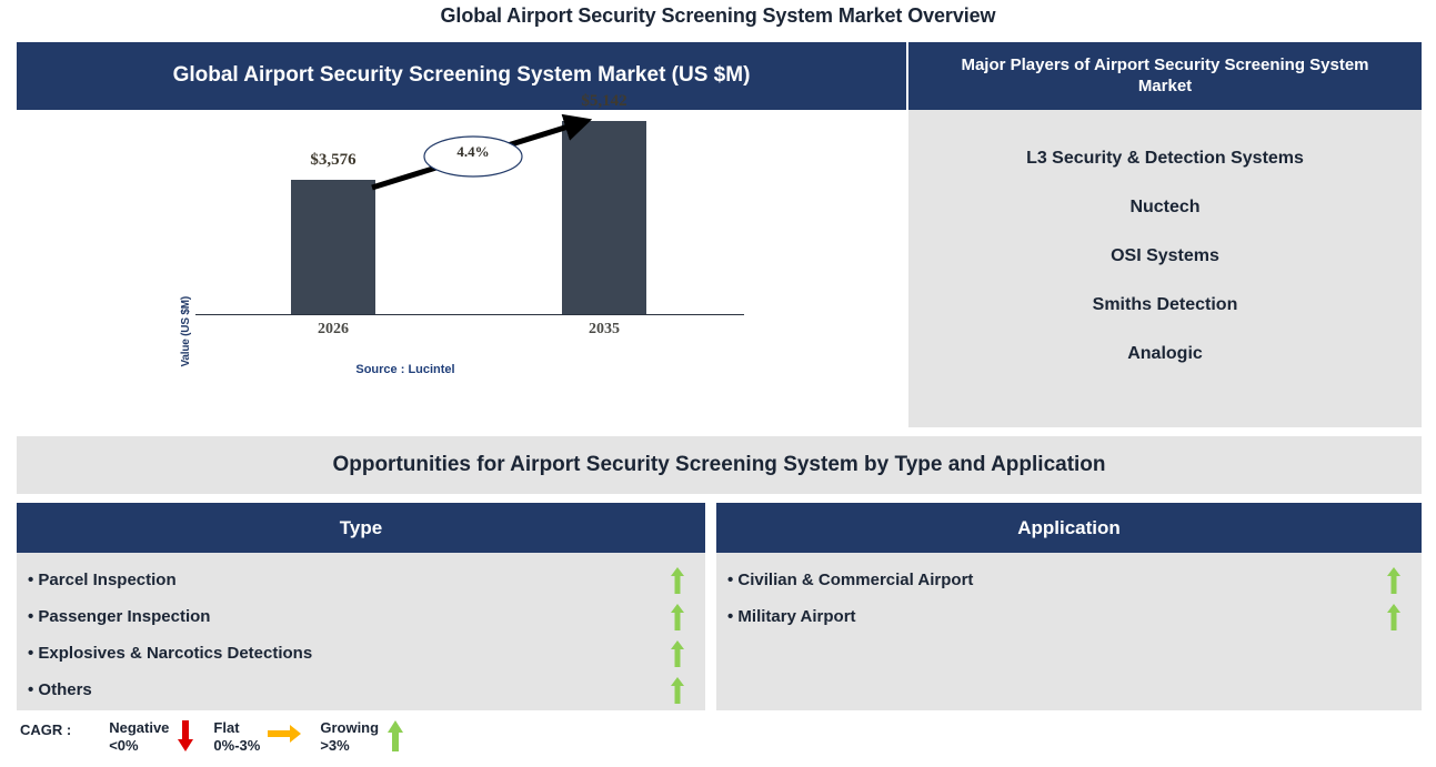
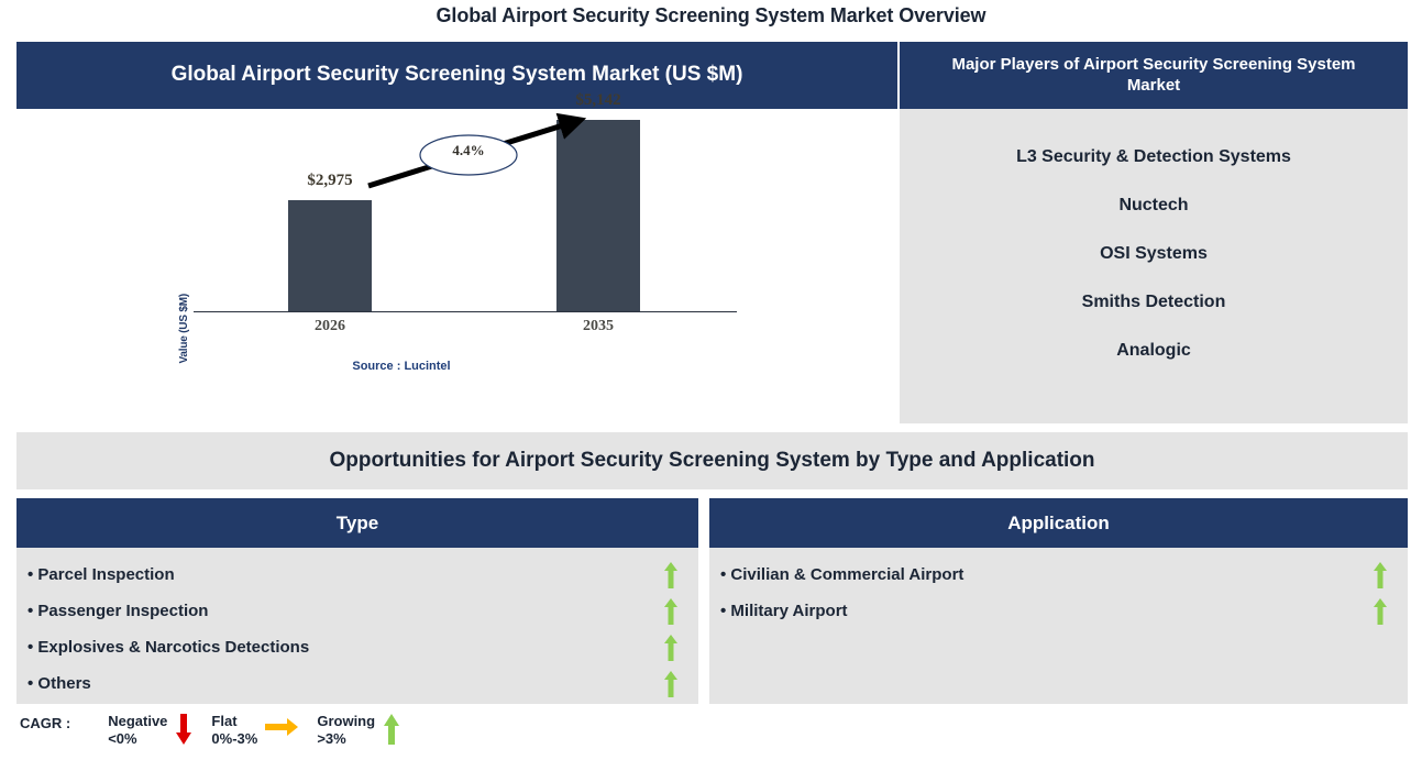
2026: $3,576 -> $2,975
